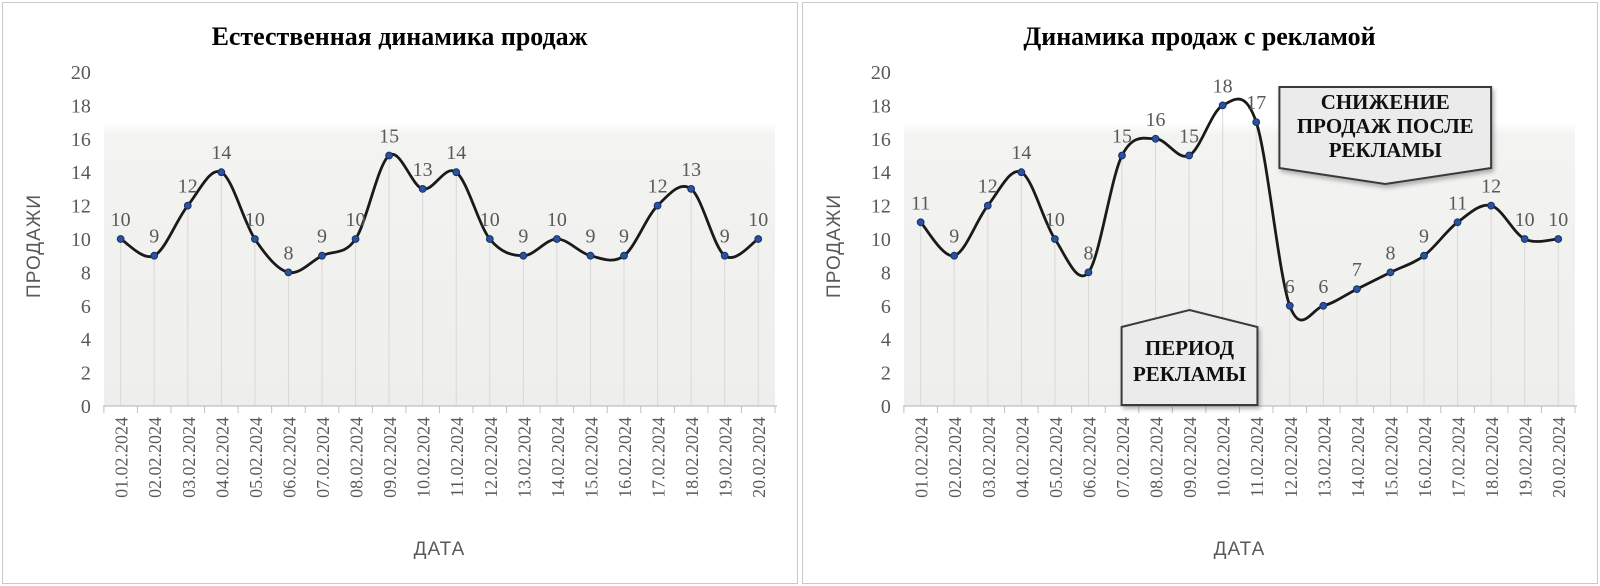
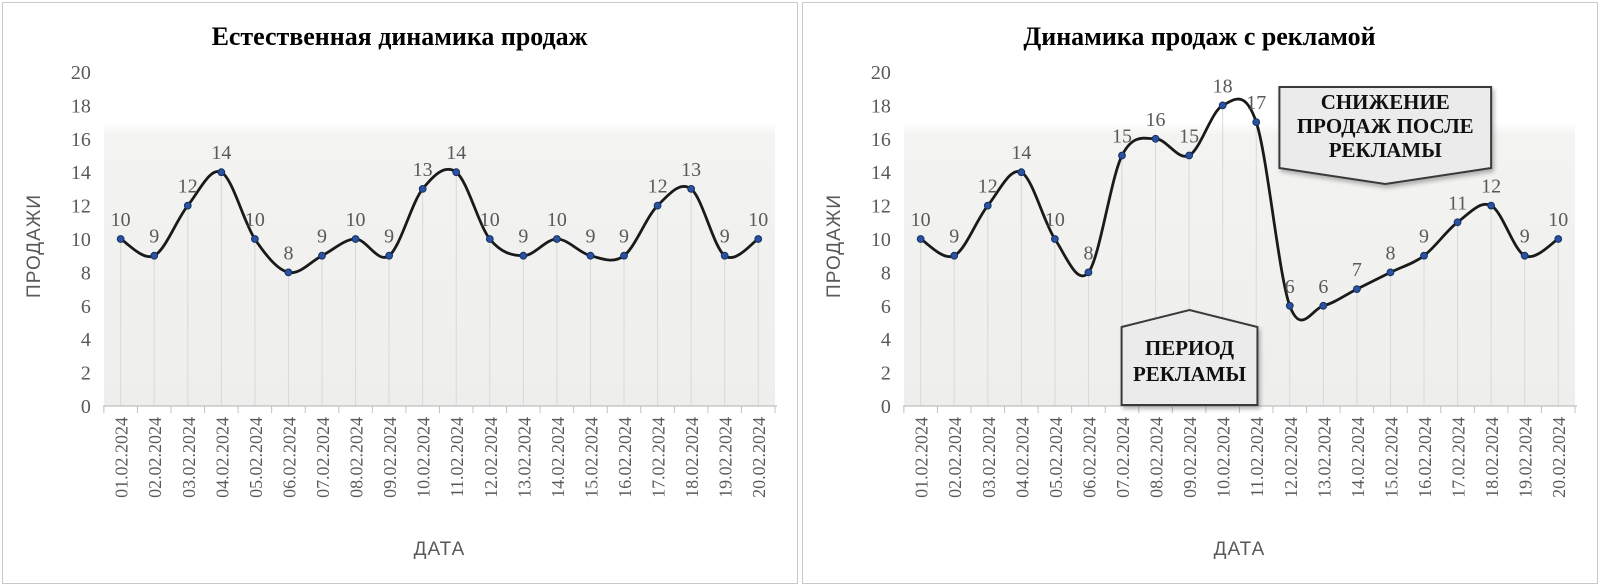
Естественная динамика продаж/09.02.2024: 15 -> 9
Динамика продаж с рекламой/01.02.2024: 11 -> 10
Динамика продаж с рекламой/19.02.2024: 10 -> 9
